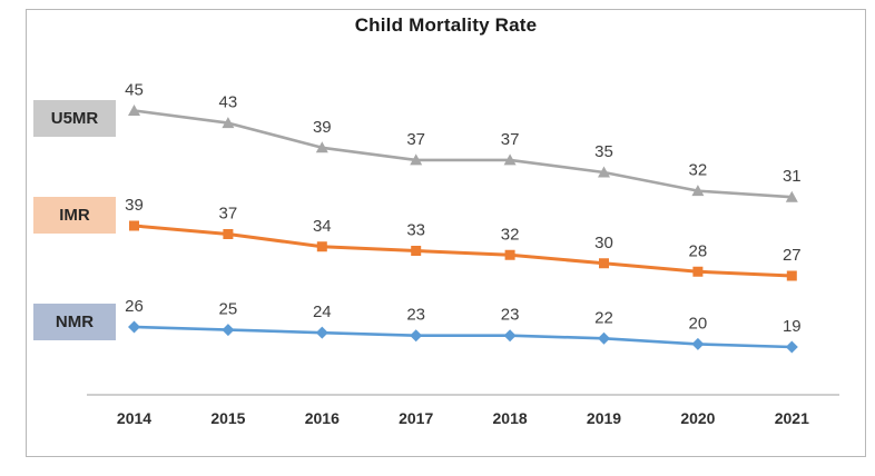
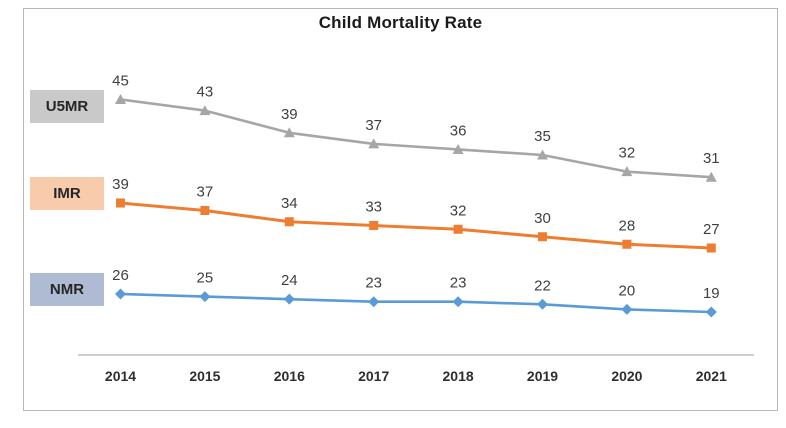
U5MR/2018: 37 -> 36
